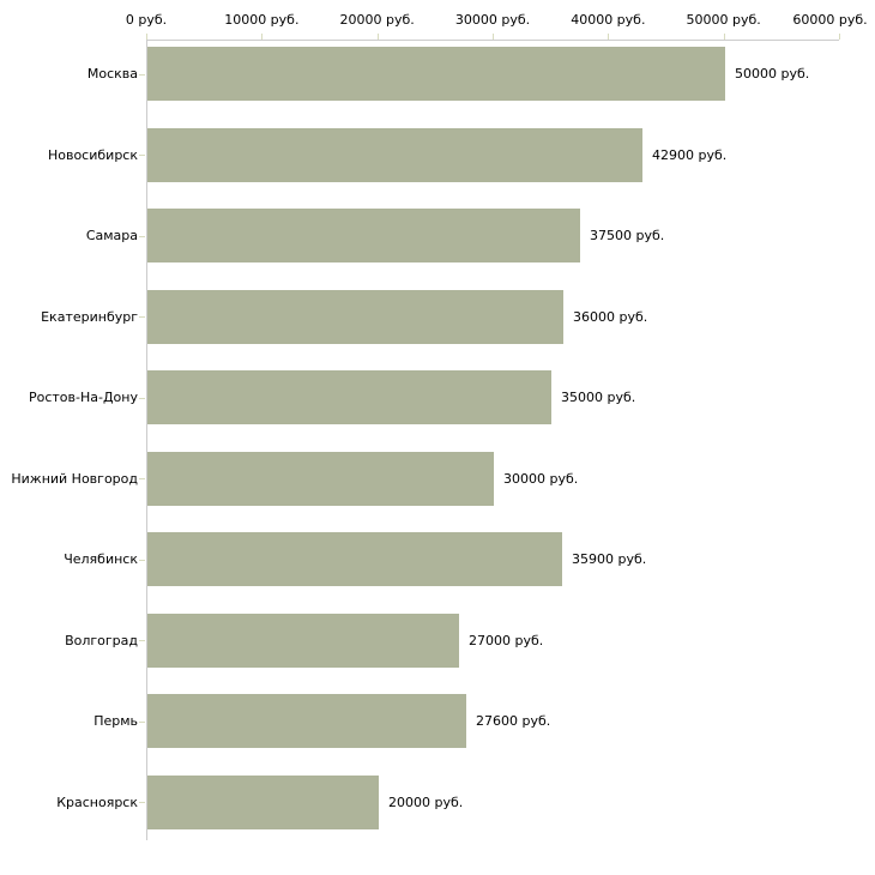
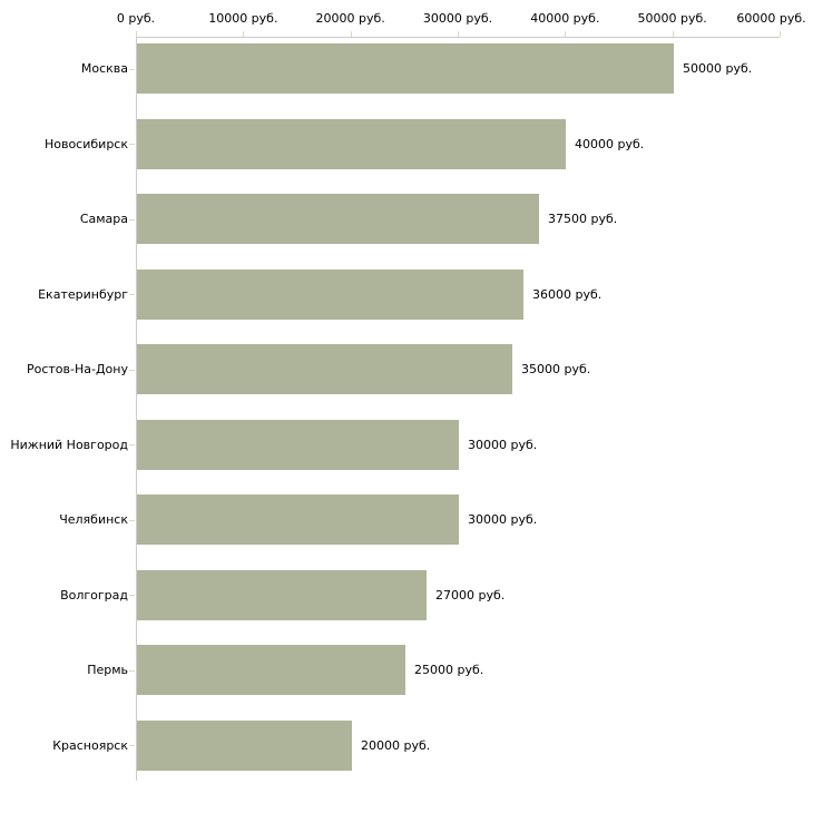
Новосибирск: 42900 -> 40000
Челябинск: 35900 -> 30000
Пермь: 27600 -> 25000
